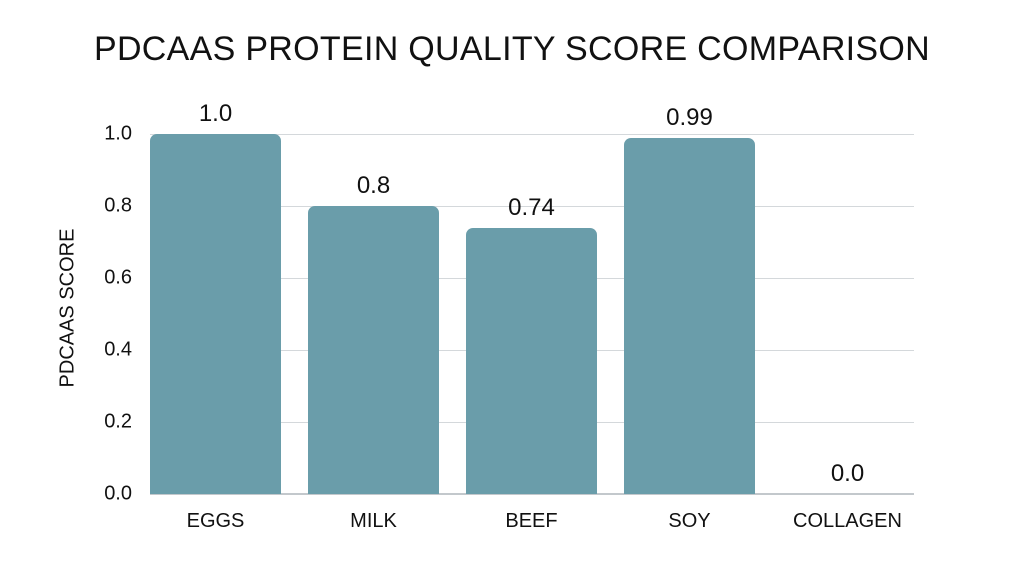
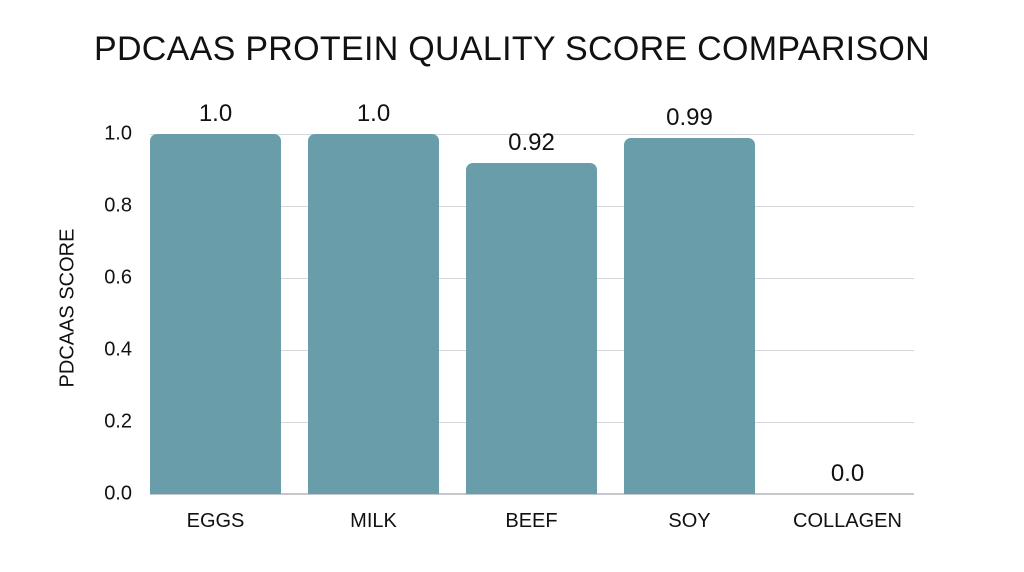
MILK: 0.8 -> 1.0
BEEF: 0.74 -> 0.92
